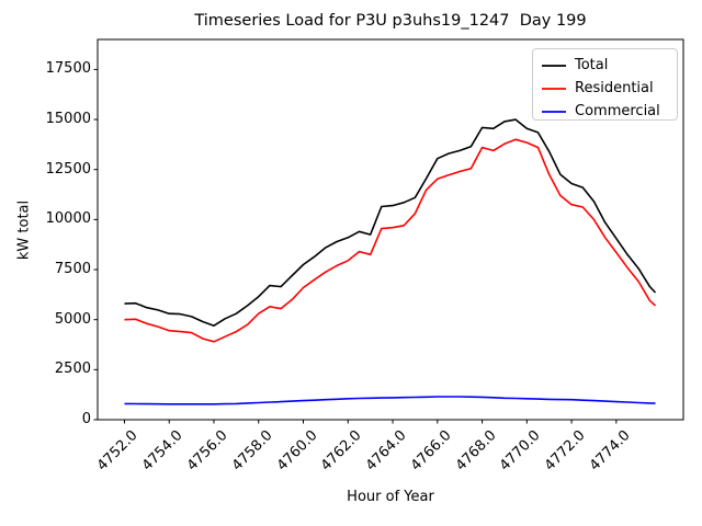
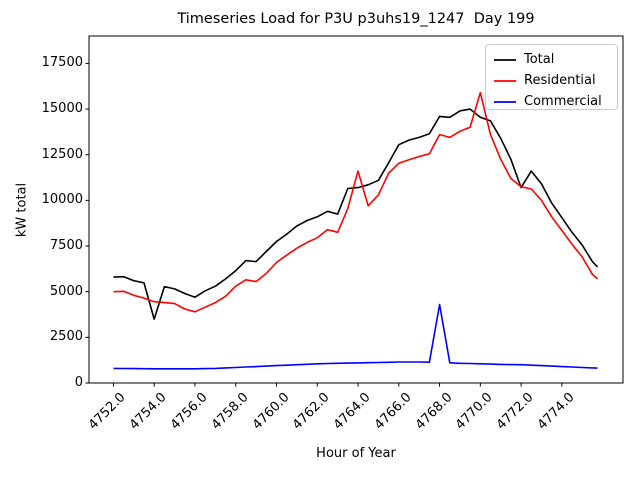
Total/4754.0: 5300 -> 3500
Residential/4764.0: 9600 -> 11600
Commercial/4768.0: 1100 -> 4300
Residential/4770.0: 13800 -> 15900
Total/4772.0: 11800 -> 10700
